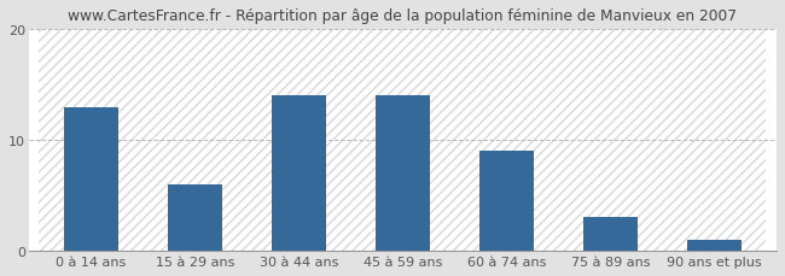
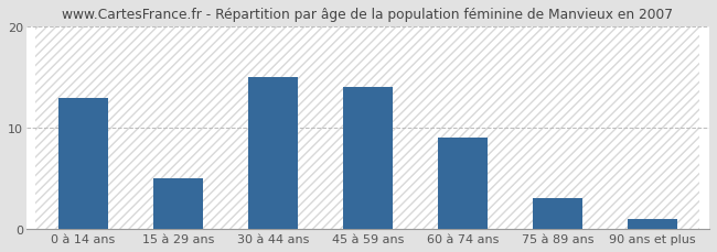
15 à 29 ans: 6 -> 5
30 à 44 ans: 14 -> 15
